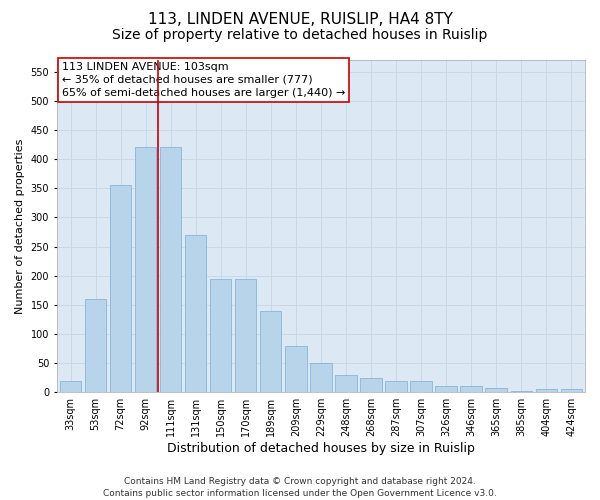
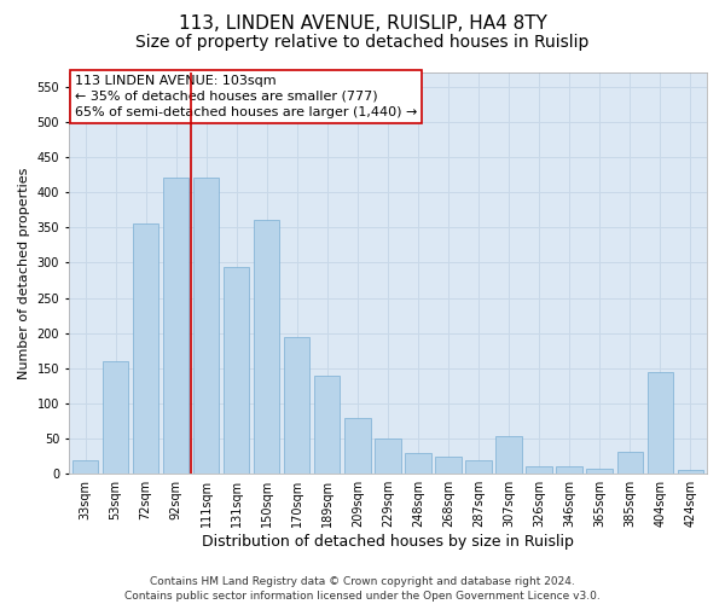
131sqm: 270 -> 294
150sqm: 195 -> 360
307sqm: 20 -> 54
385sqm: 2 -> 32
404sqm: 5 -> 144
